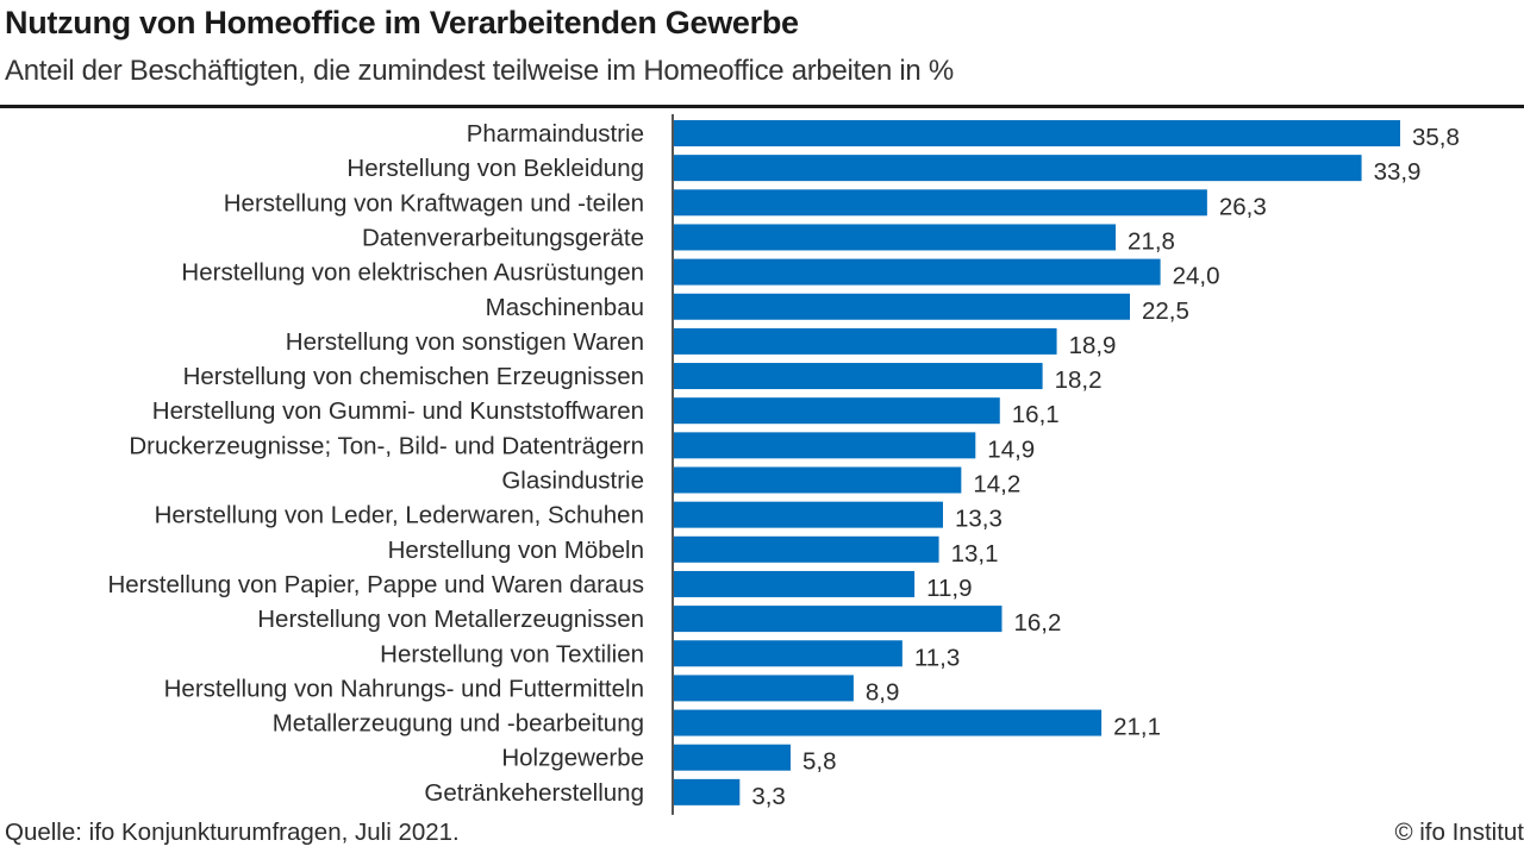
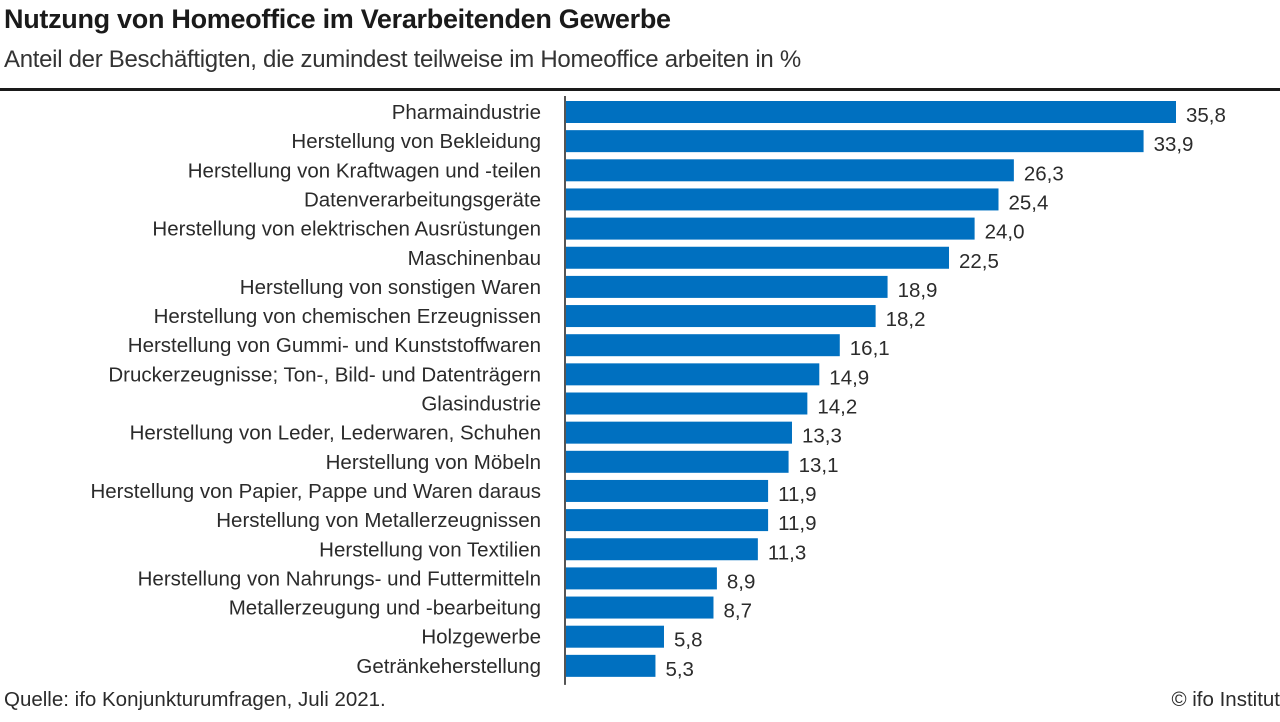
Datenverarbeitungsgeräte: 21,8 -> 25,4
Herstellung von Metallerzeugnissen: 16,2 -> 11,9
Metallerzeugung und -bearbeitung: 21,1 -> 8,7
Getränkeherstellung: 3,3 -> 5,3
